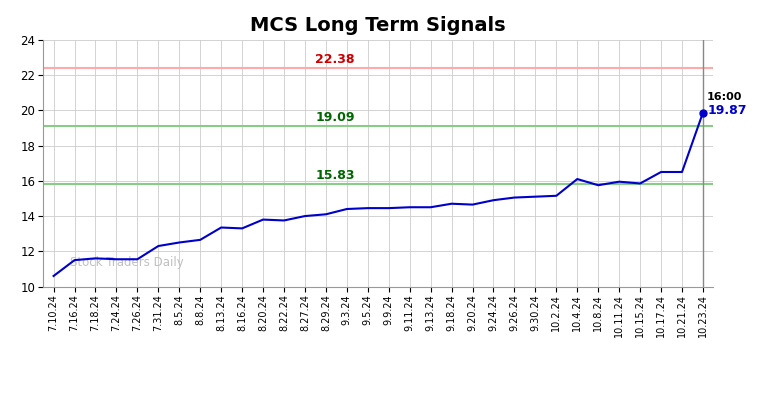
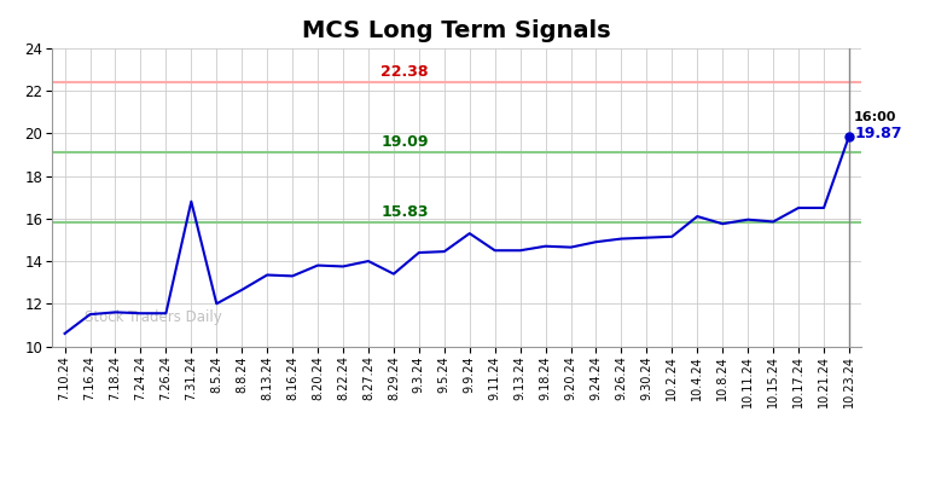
7.31.24: 12.3 -> 16.8
8.5.24: 12.5 -> 12.0
8.29.24: 14.1 -> 13.4
9.9.24: 14.4 -> 15.3
